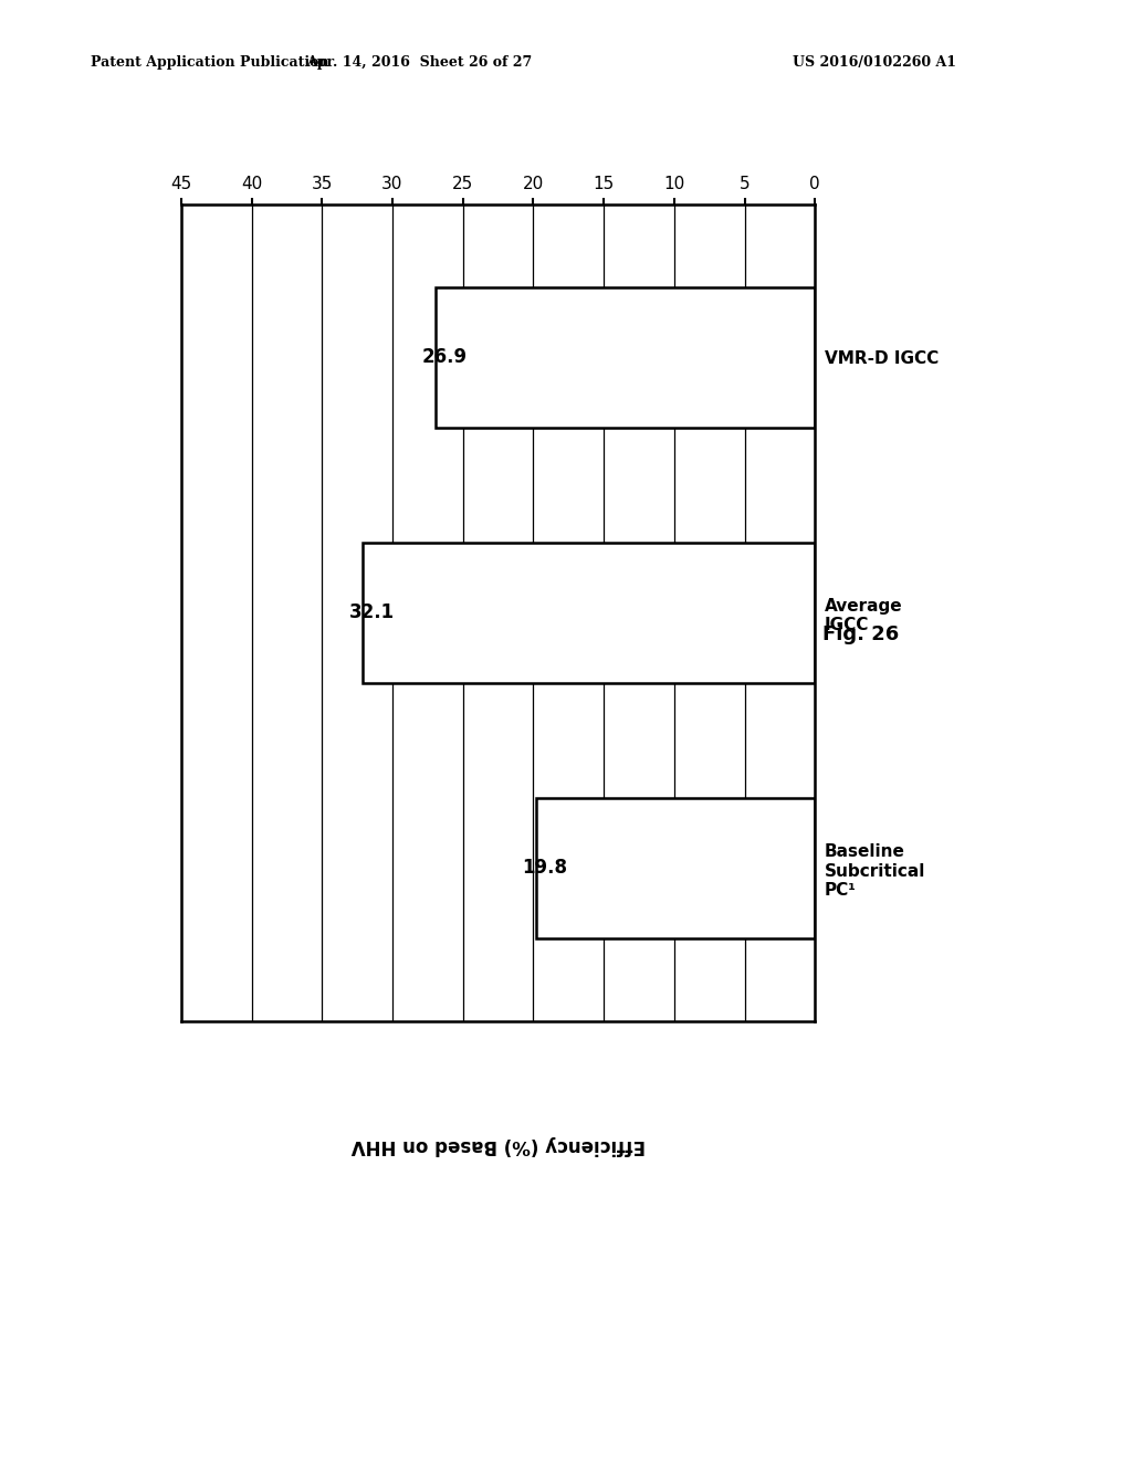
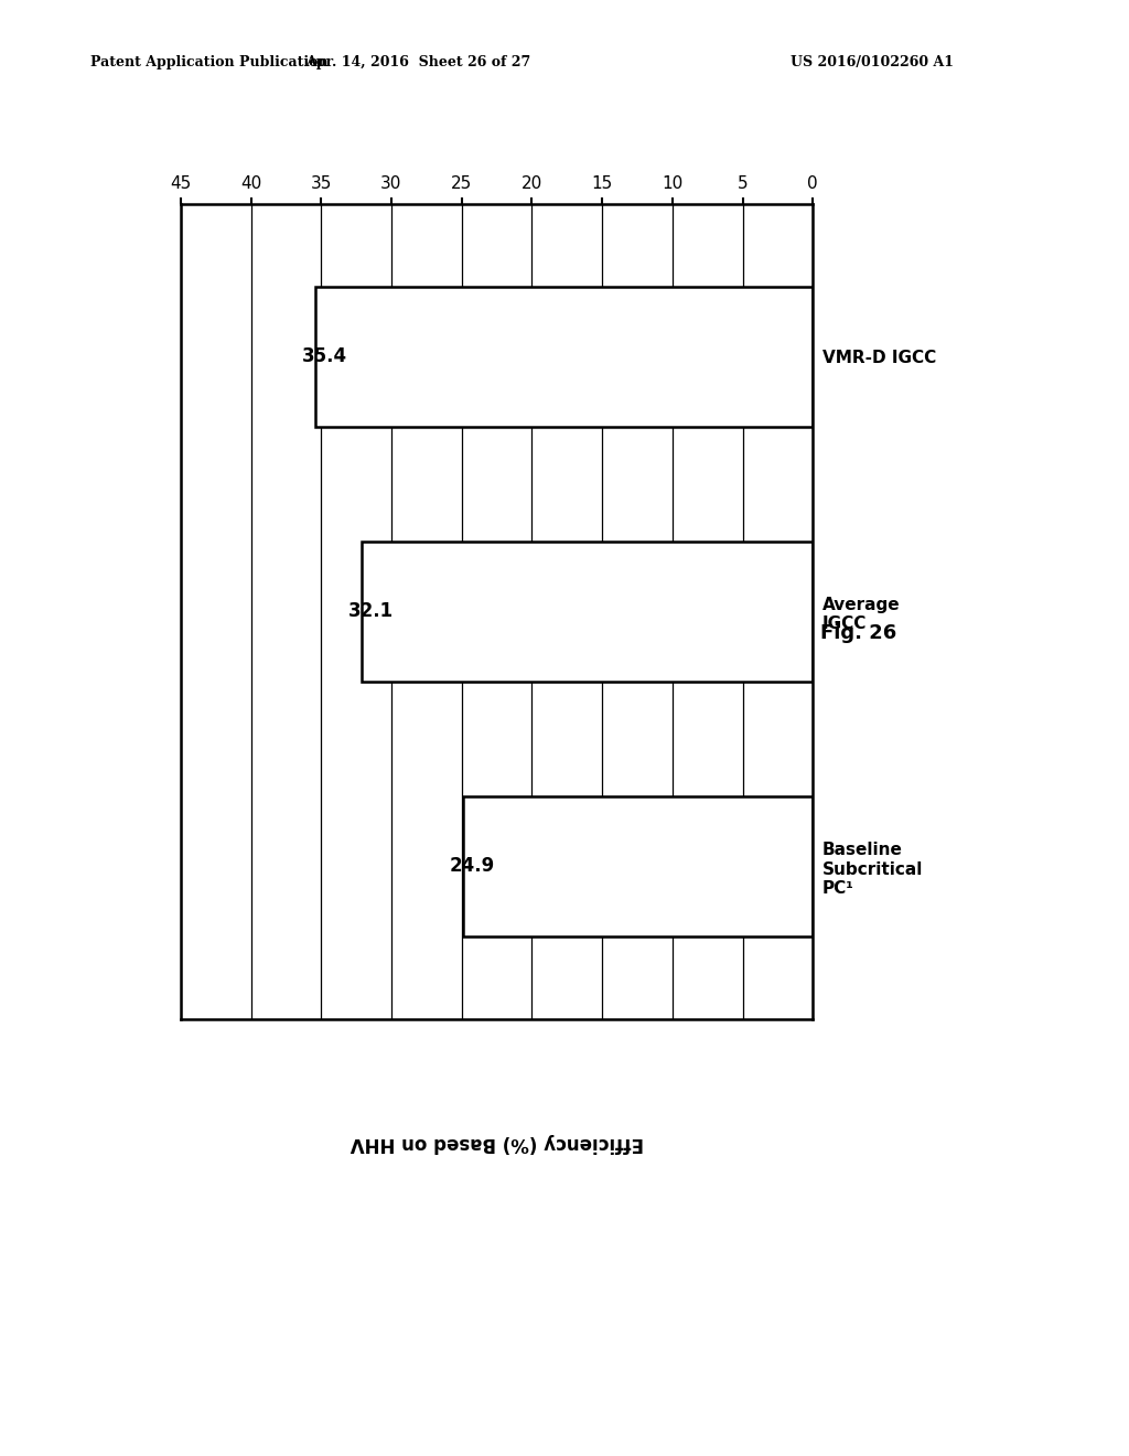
VMR-D IGCC: 26.9 -> 35.4
Baseline Subcritical PC¹: 19.8 -> 24.9
